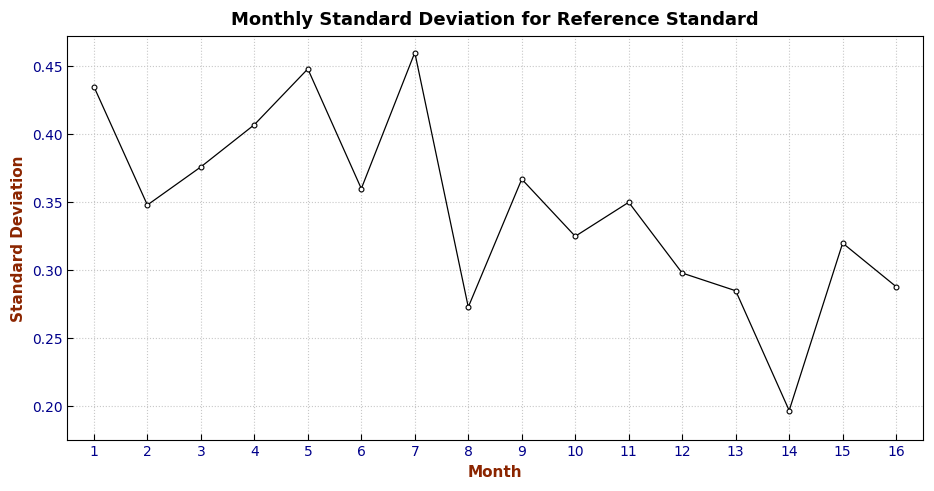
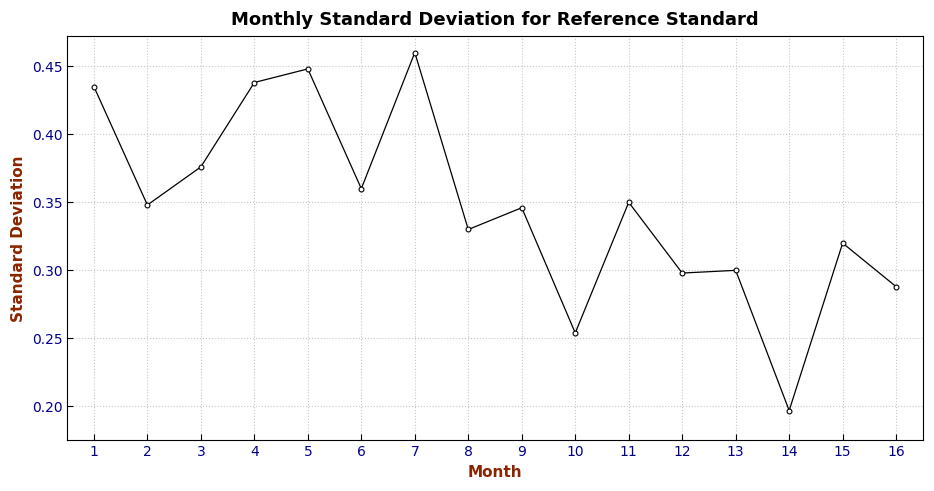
4: 0.407 -> 0.438
8: 0.273 -> 0.330
9: 0.367 -> 0.346
10: 0.325 -> 0.254
13: 0.285 -> 0.300
